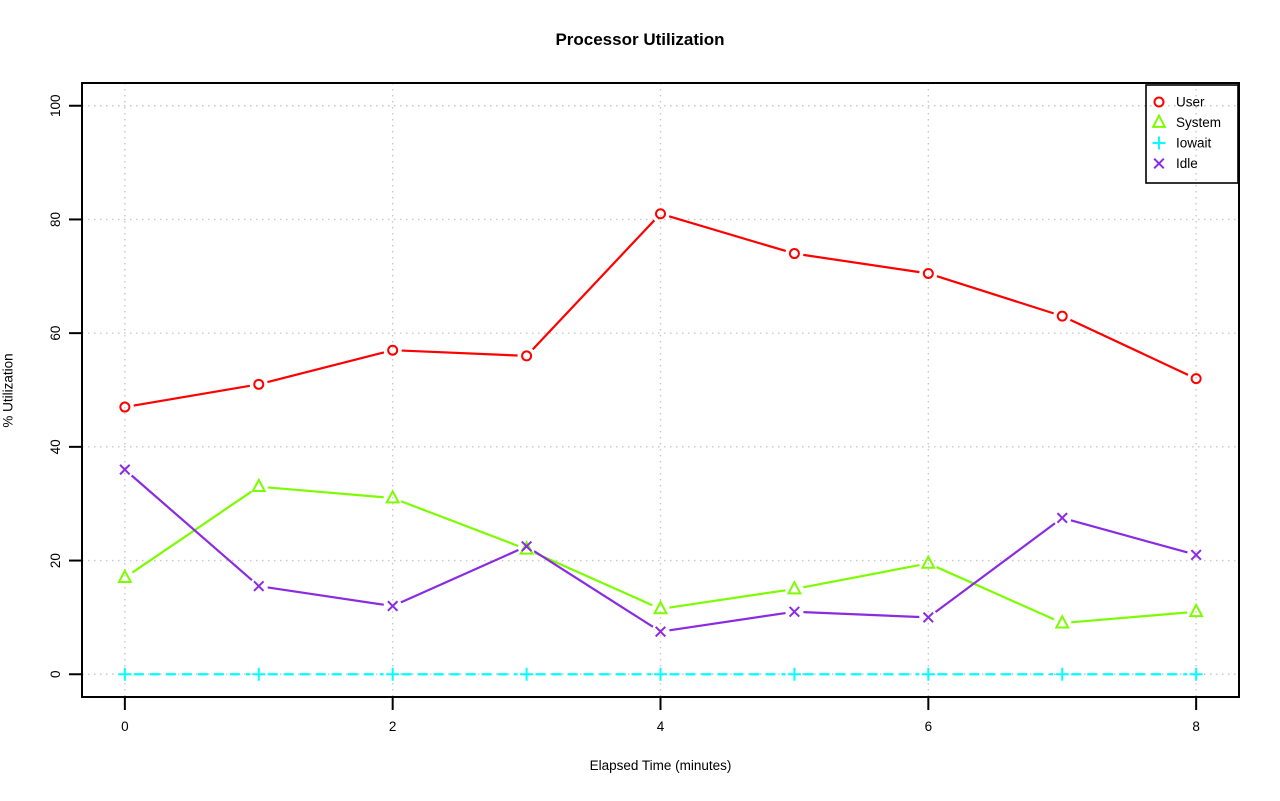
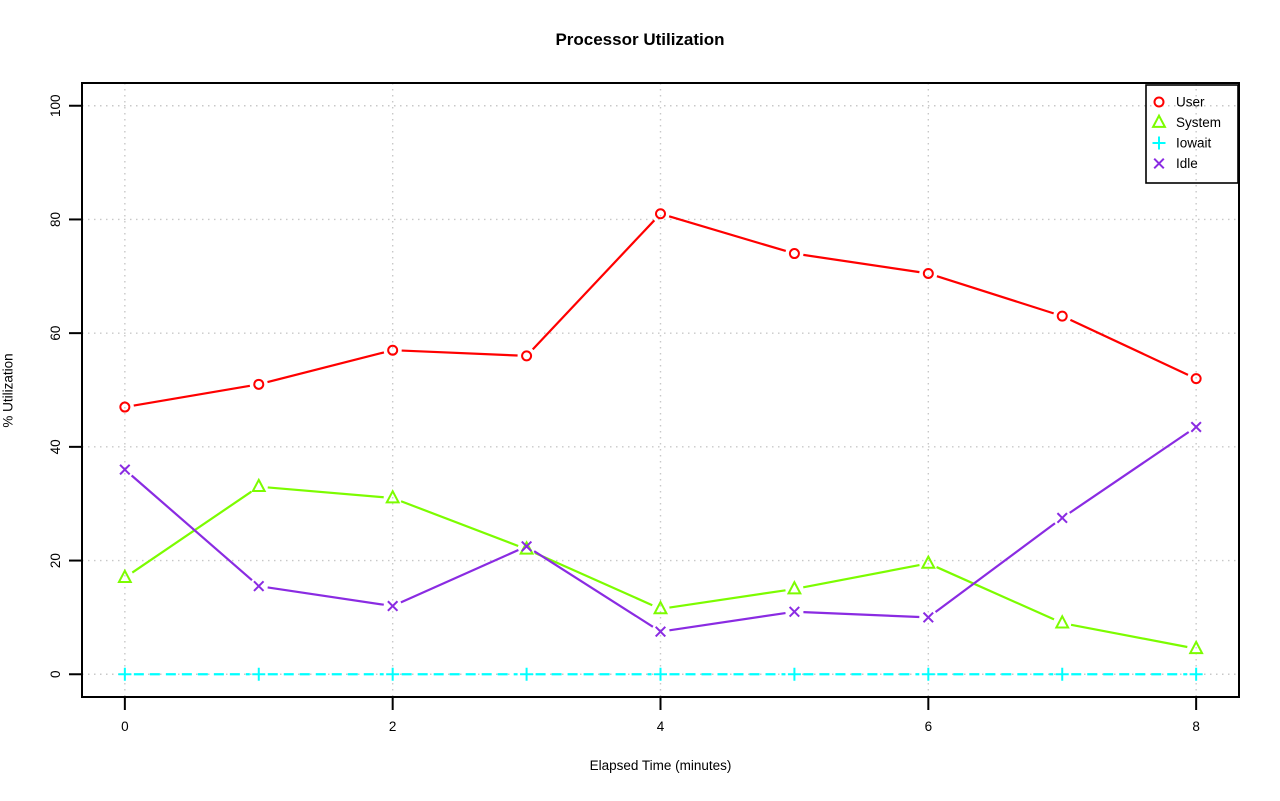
System/8: 11 -> 4
Idle/8: 21 -> 44
